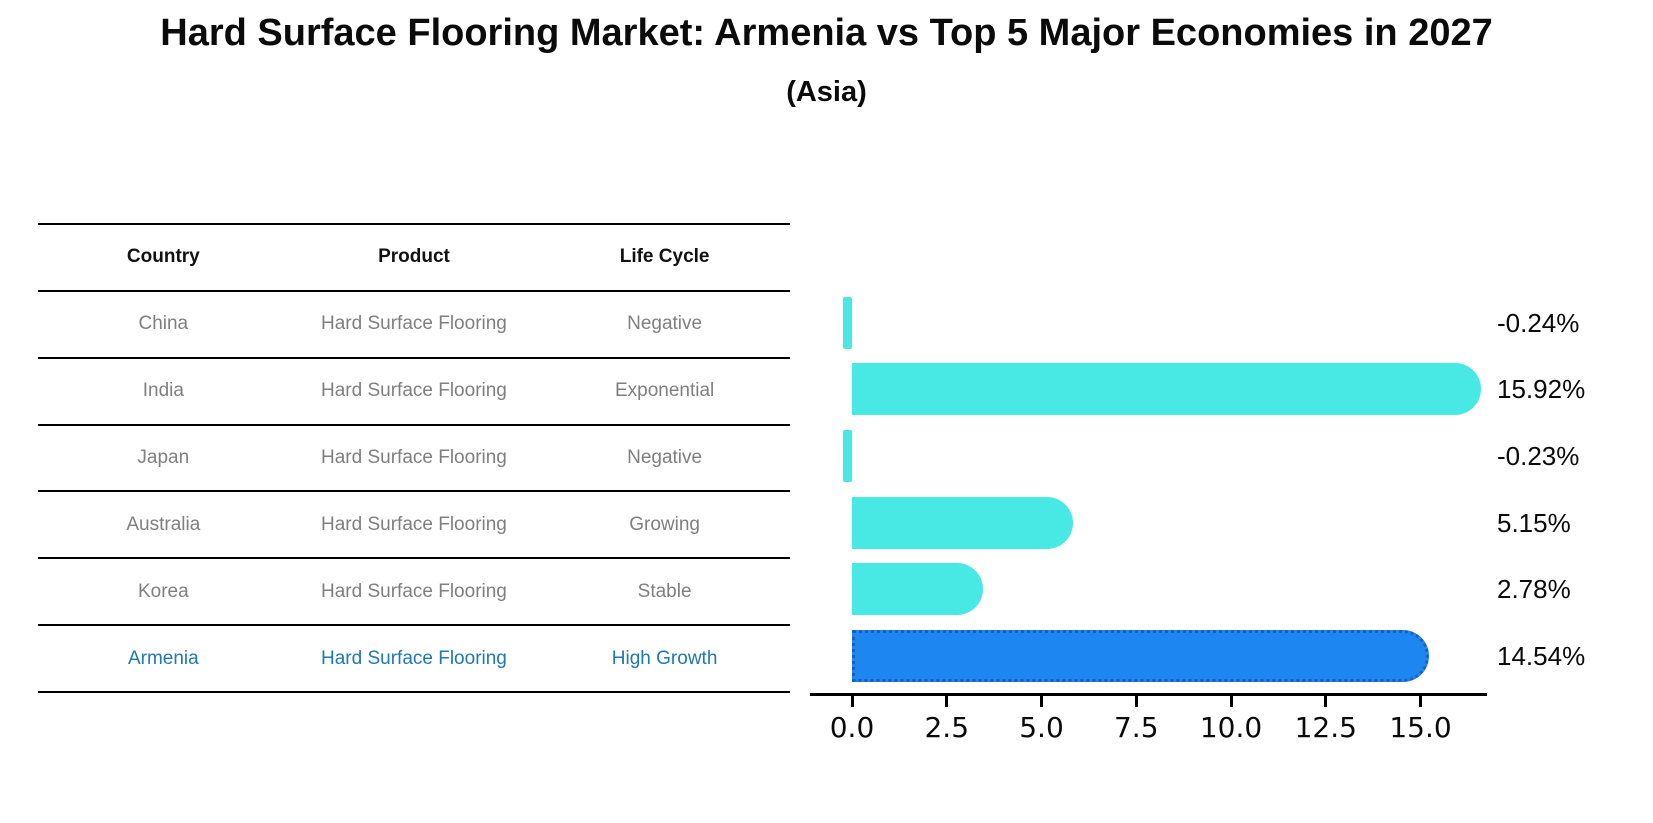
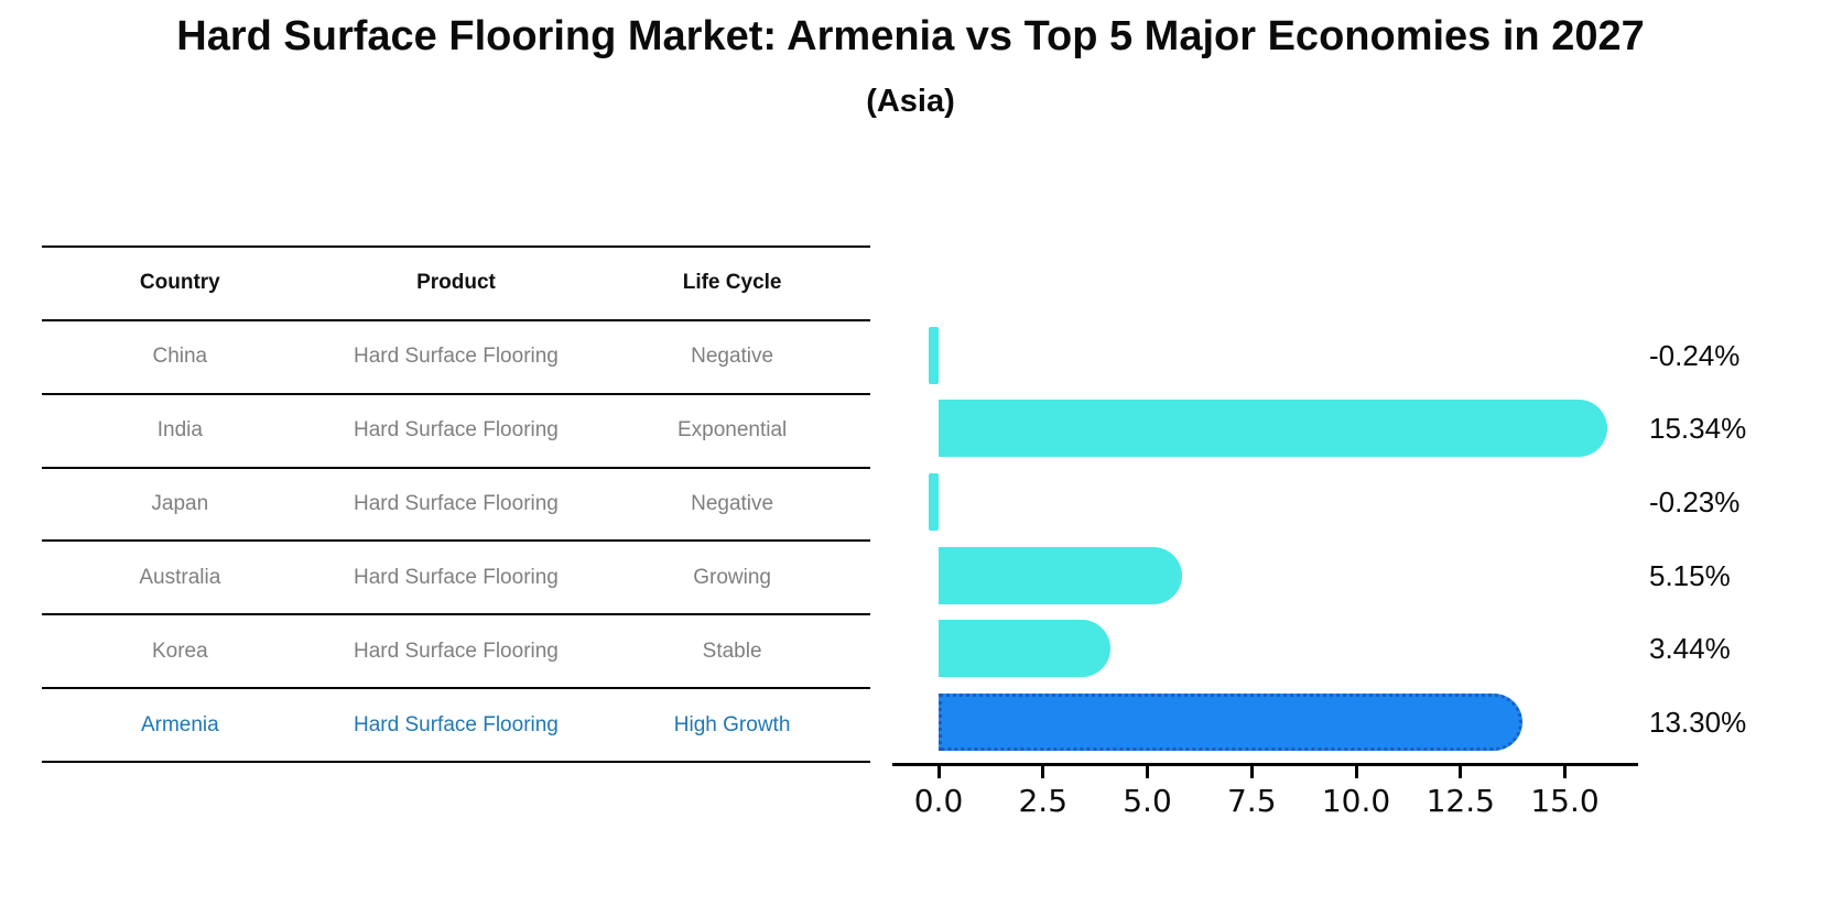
India: 15.92% -> 15.34%
Korea: 2.78% -> 3.44%
Armenia: 14.54% -> 13.30%
